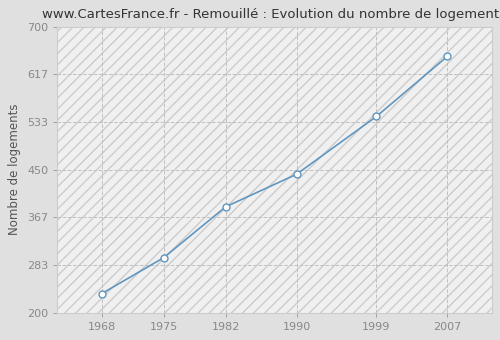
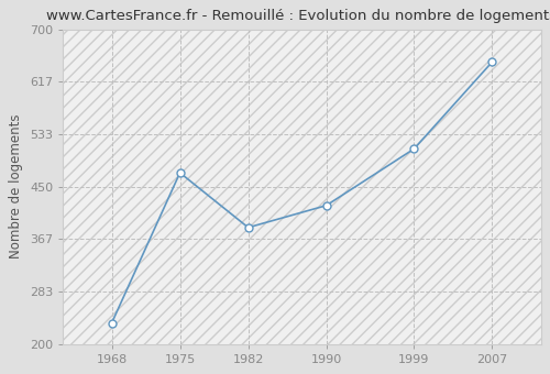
1975: 296 -> 472
1990: 442 -> 420
1999: 543 -> 510
